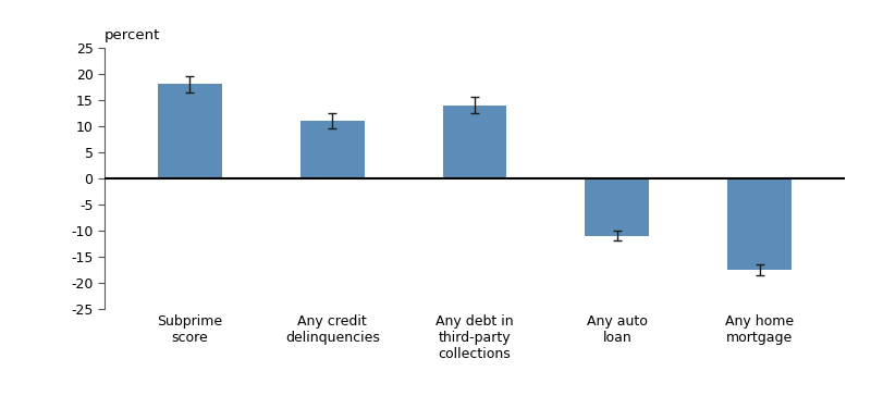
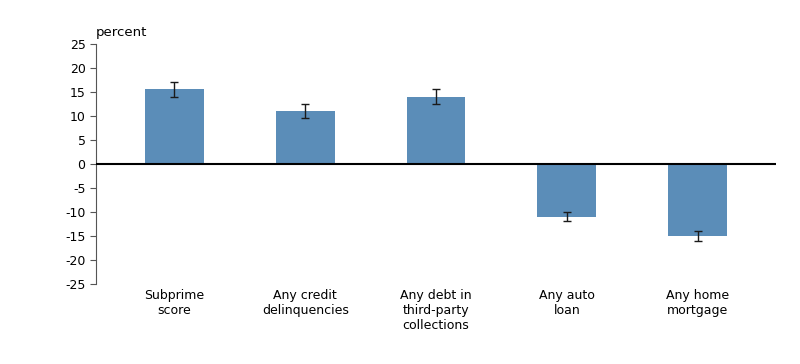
Subprime score: 18.0 -> 15.5
Any home mortgage: -17.5 -> -15.0
